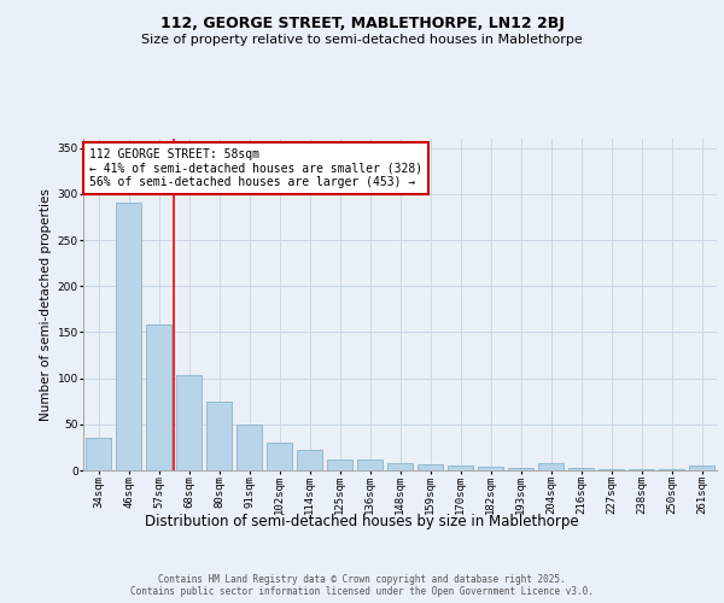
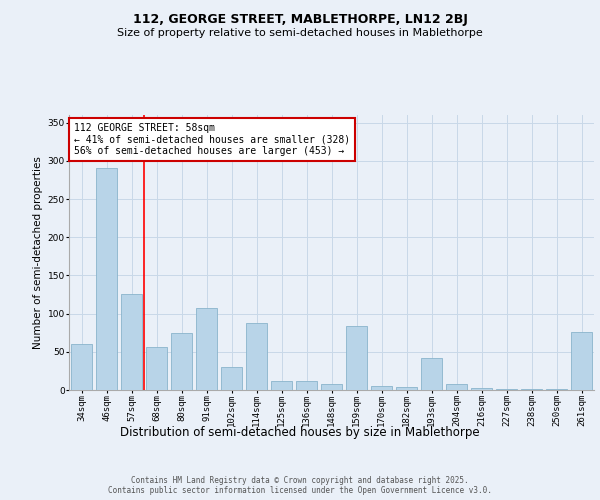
34sqm: 35 -> 60
57sqm: 158 -> 126
68sqm: 103 -> 56
91sqm: 50 -> 108
114sqm: 22 -> 88
159sqm: 6 -> 84
193sqm: 3 -> 42
261sqm: 5 -> 76
